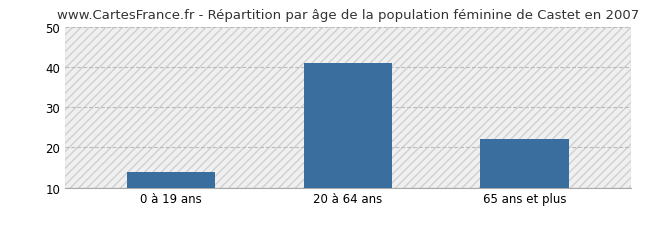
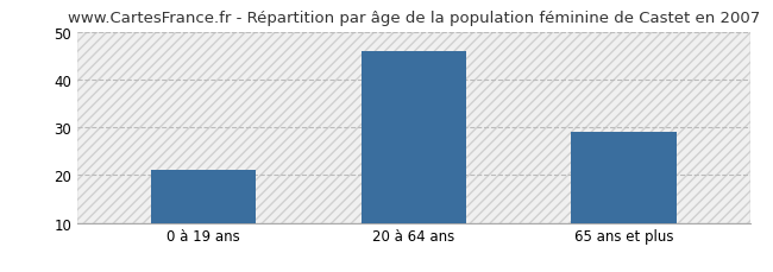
0 à 19 ans: 14 -> 21
20 à 64 ans: 41 -> 46
65 ans et plus: 22 -> 29
